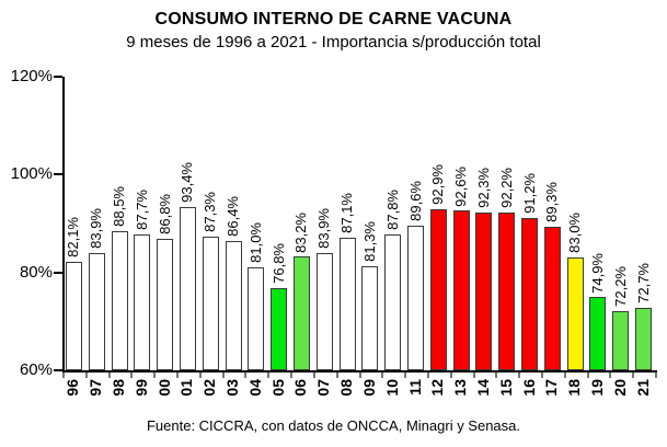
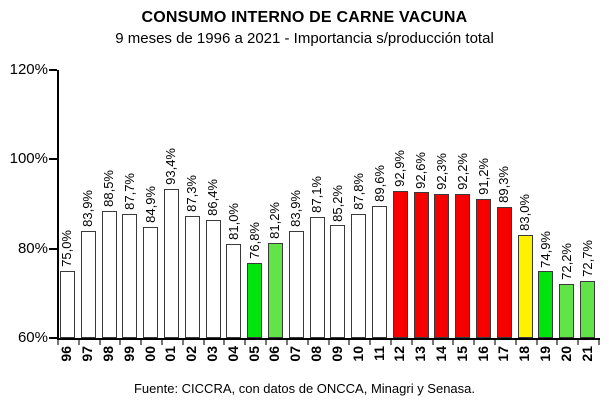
96: 82,1% -> 75,0%
00: 86,8% -> 84,9%
06: 83,2% -> 81,2%
09: 81,3% -> 85,2%
